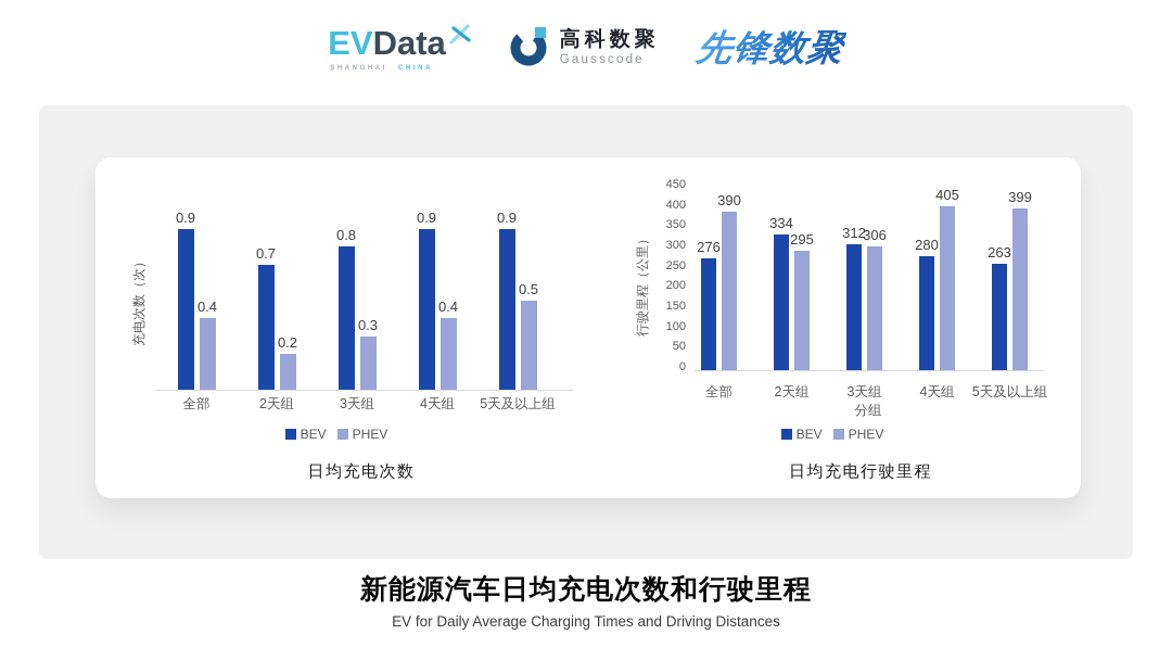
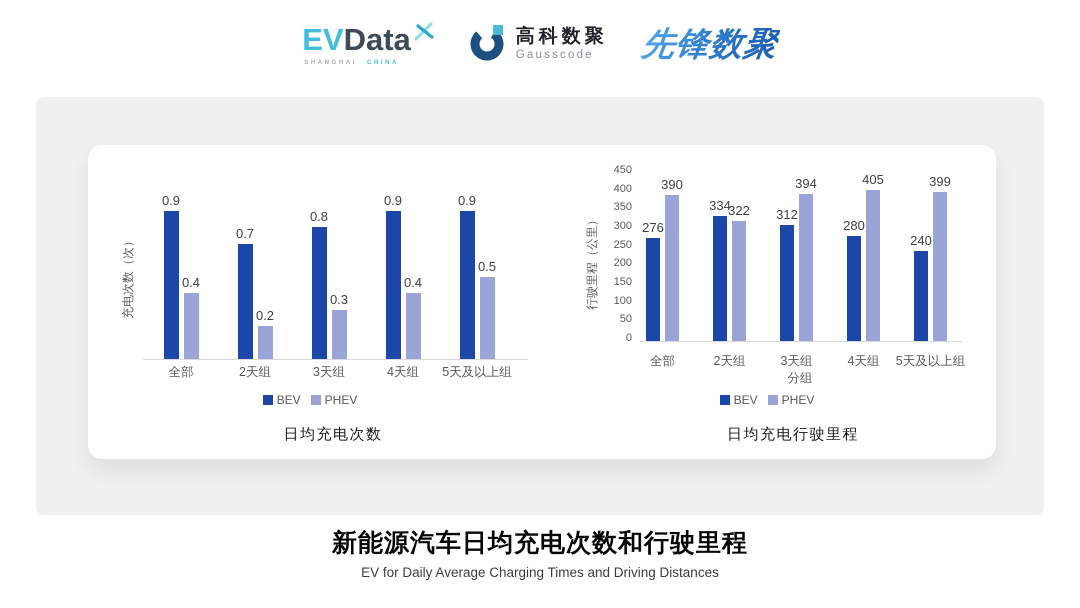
日均充电行驶里程/PHEV/2天组: 295 -> 322
日均充电行驶里程/PHEV/3天组: 306 -> 394
日均充电行驶里程/BEV/5天及以上组: 263 -> 240
